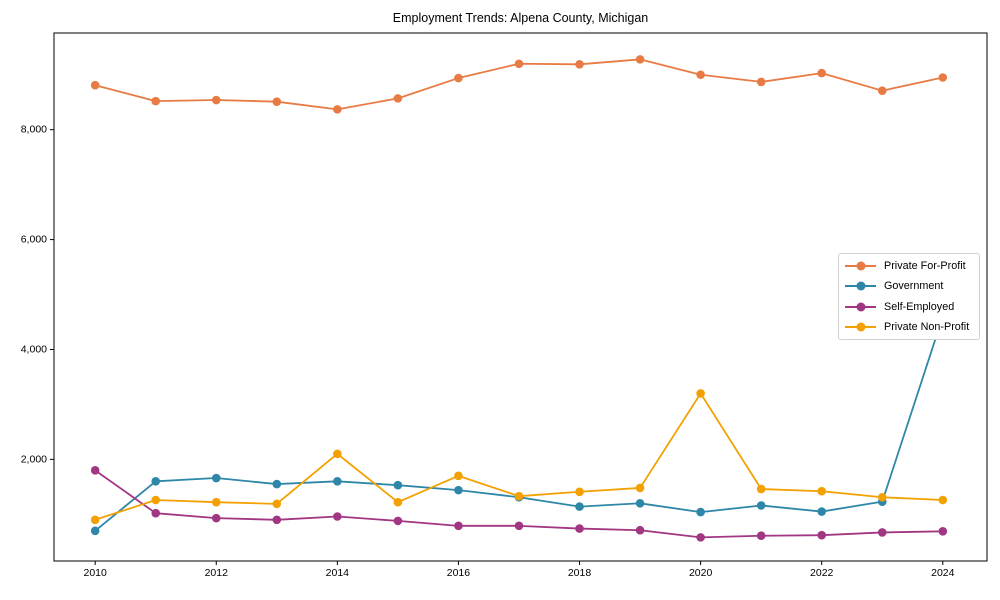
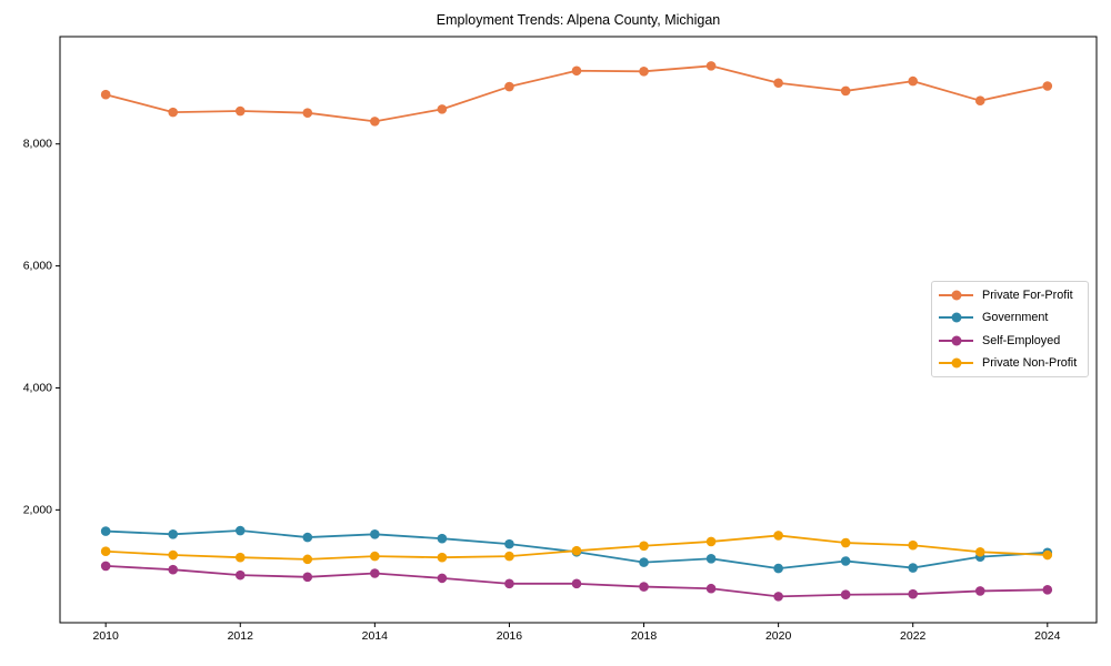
Government/2010: 700 -> 1600
Self-Employed/2010: 1800 -> 1100
Private Non-Profit/2010: 900 -> 1300
Private Non-Profit/2014: 2100 -> 1200
Private Non-Profit/2016: 1700 -> 1200
Private Non-Profit/2020: 3200 -> 1600
Government/2024: 4600 -> 1300
